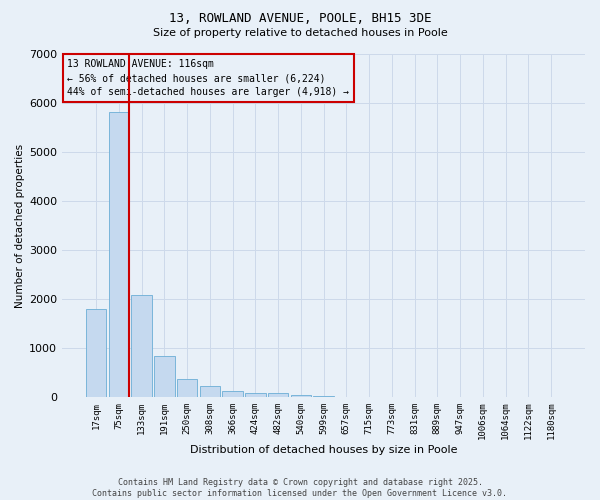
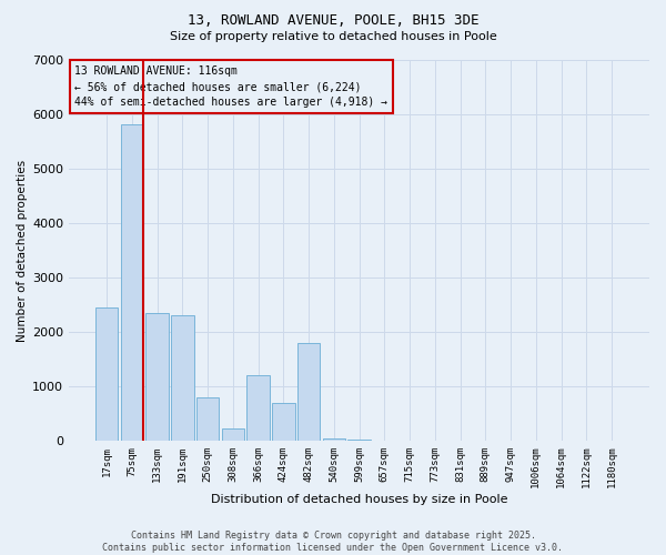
17sqm: 1800 -> 2450
133sqm: 2090 -> 2350
191sqm: 830 -> 2300
250sqm: 370 -> 800
366sqm: 130 -> 1200
424sqm: 90 -> 700
482sqm: 80 -> 1800
